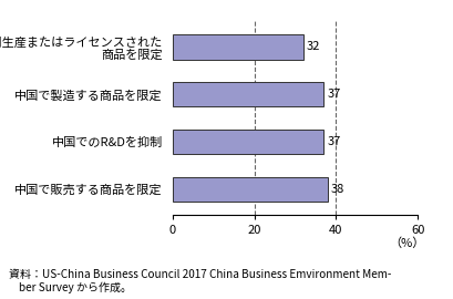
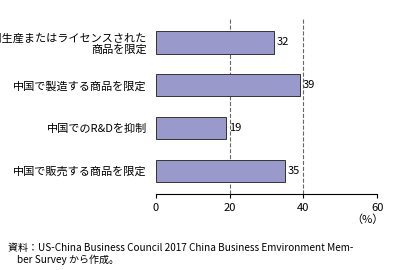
中国で製造する商品を限定: 37 -> 39
中国でのR&Dを抑制: 37 -> 19
中国で販売する商品を限定: 38 -> 35
